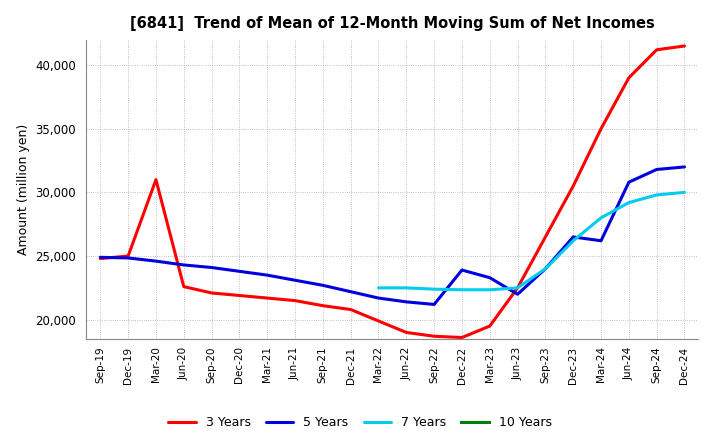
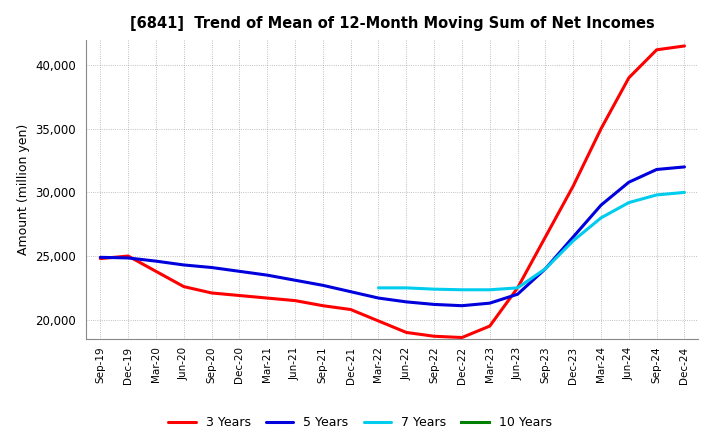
3 Years/Mar-20: 31,000 -> 23,800
5 Years/Dec-22: 23,900 -> 21,100
5 Years/Mar-23: 23,300 -> 21,300
5 Years/Mar-24: 26,200 -> 29,000
